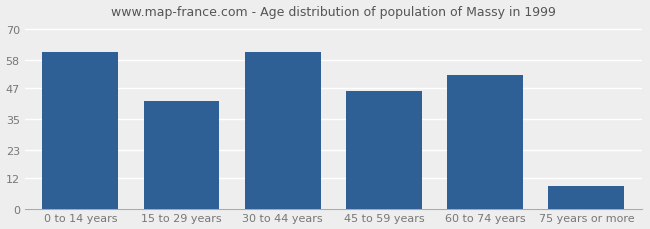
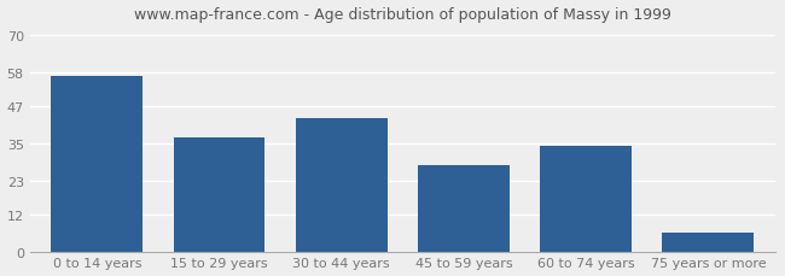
0 to 14 years: 61 -> 57
15 to 29 years: 42 -> 37
30 to 44 years: 61 -> 43
45 to 59 years: 46 -> 28
60 to 74 years: 52 -> 34
75 years or more: 9 -> 6
